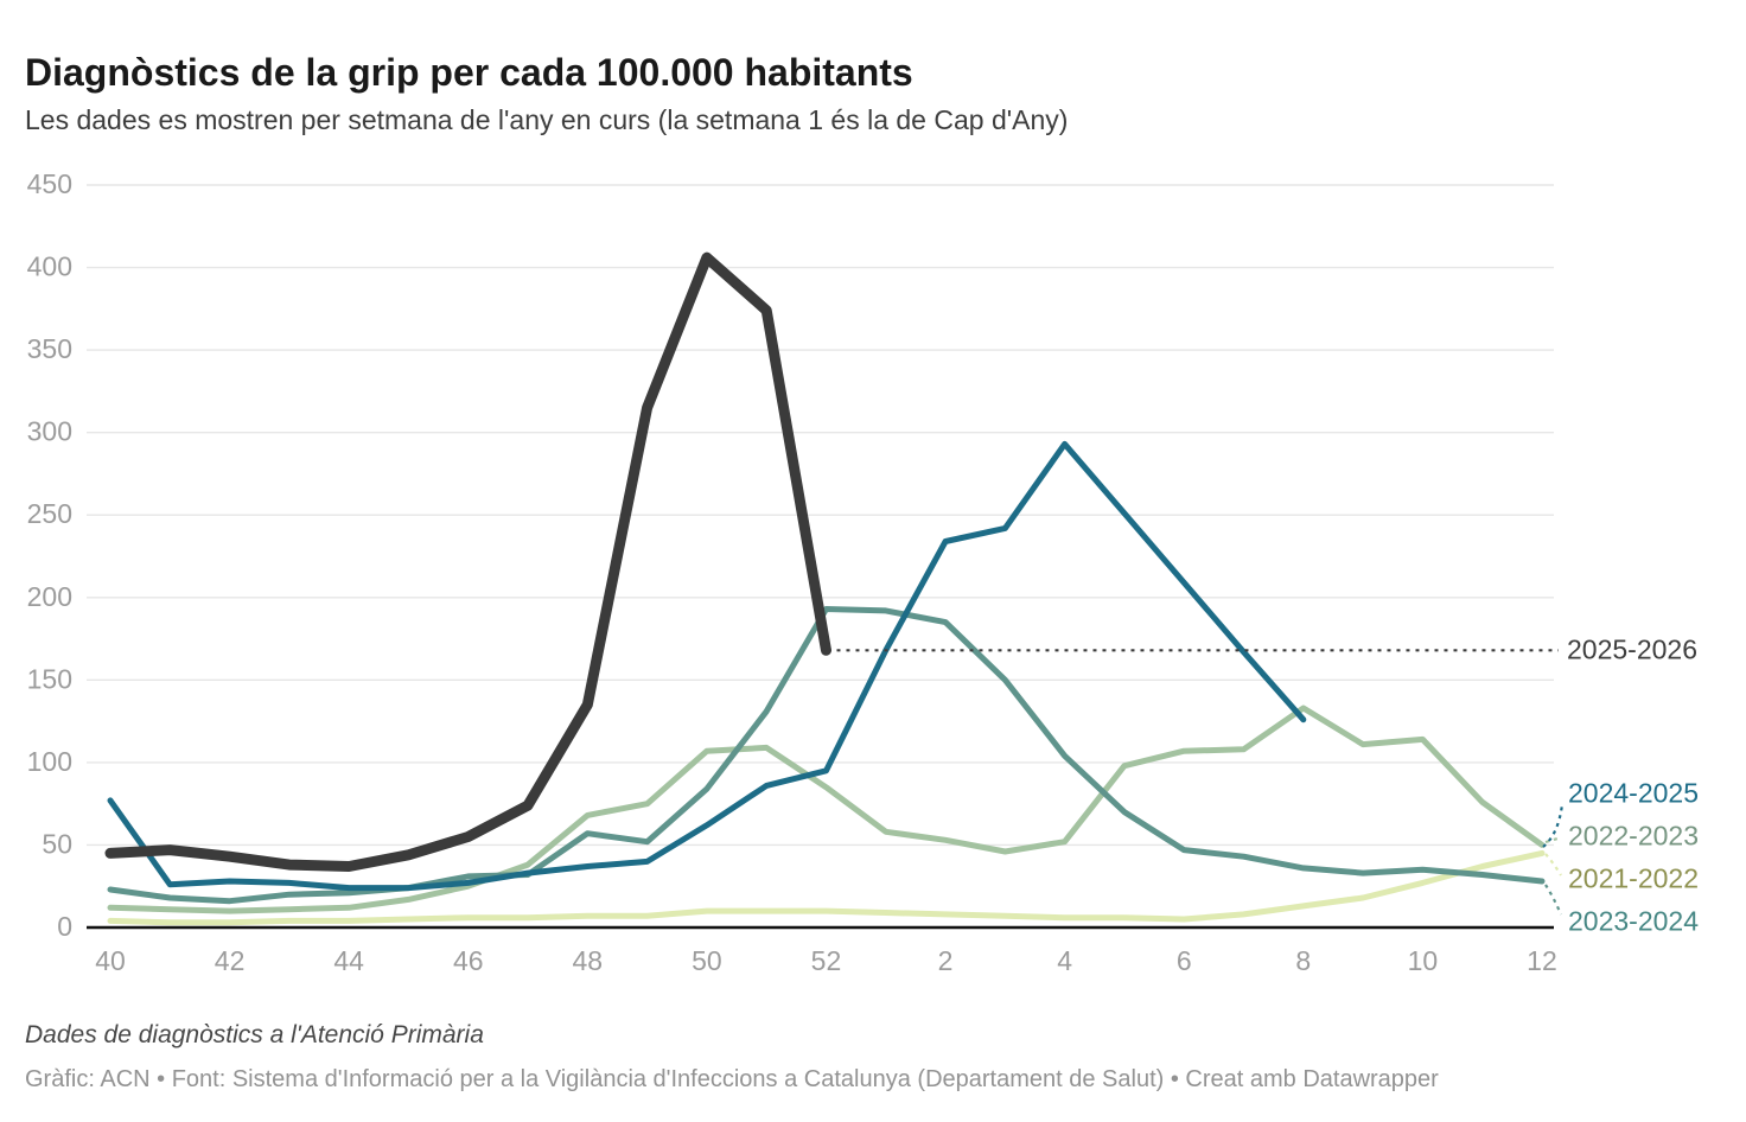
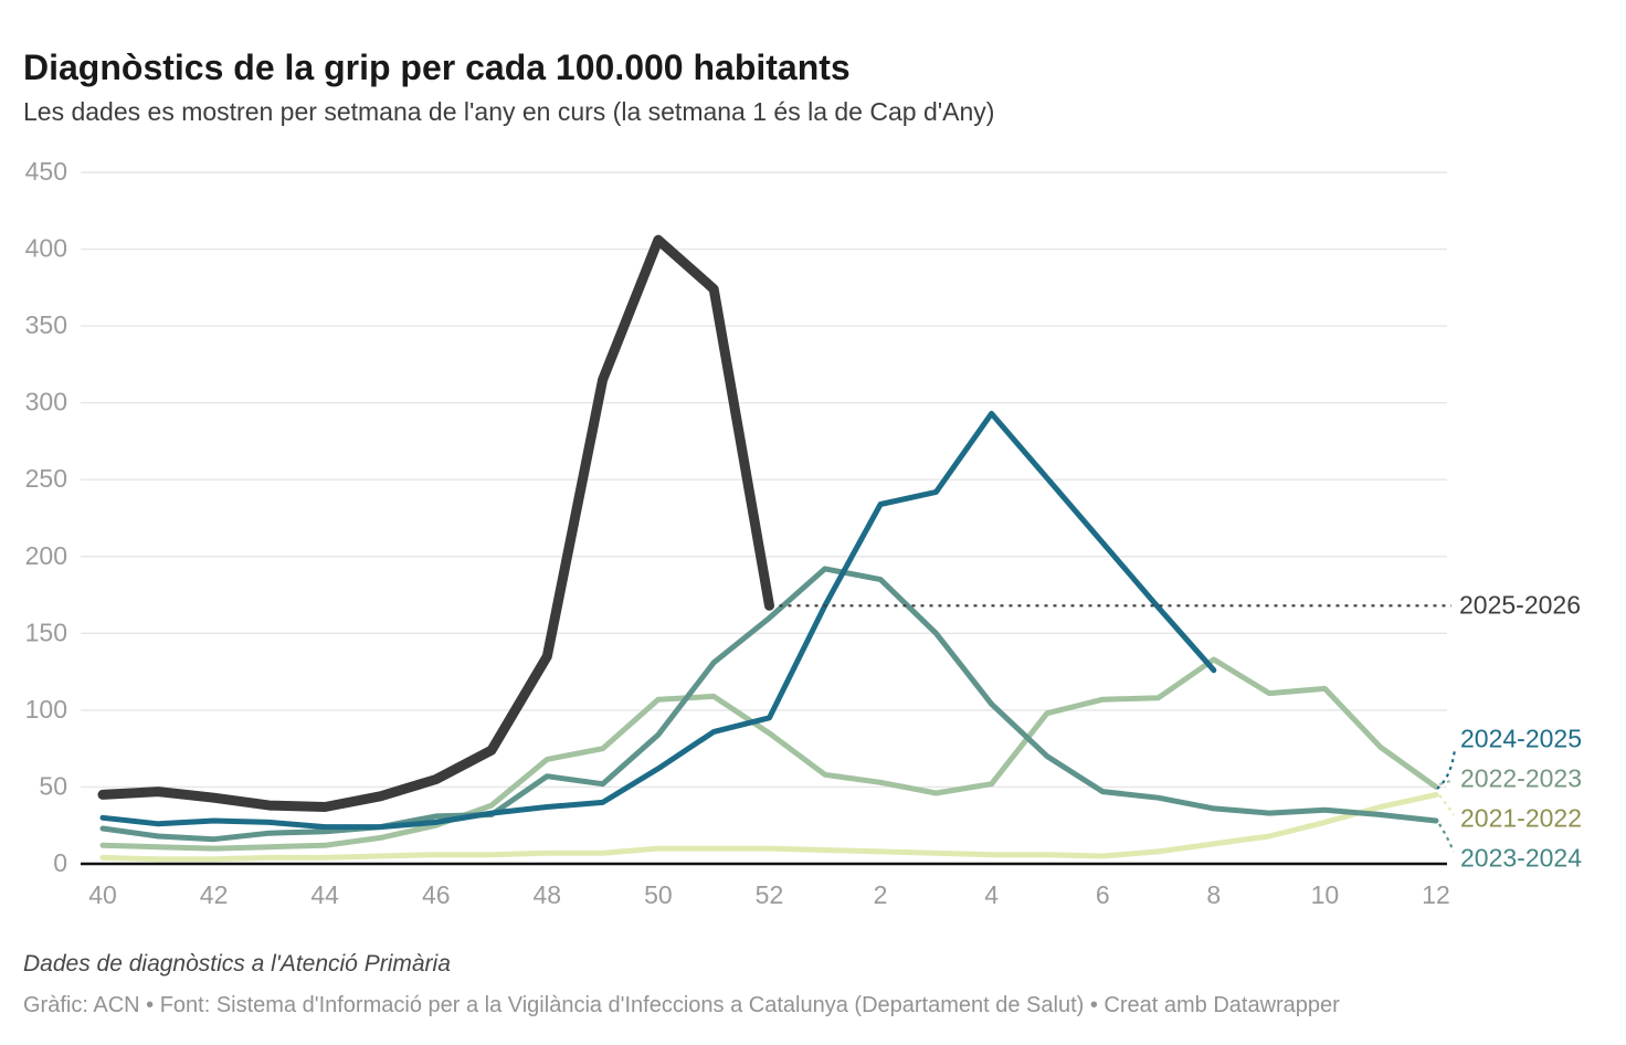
2024-2025/40: 77 -> 30
2023-2024/52: 193 -> 160
